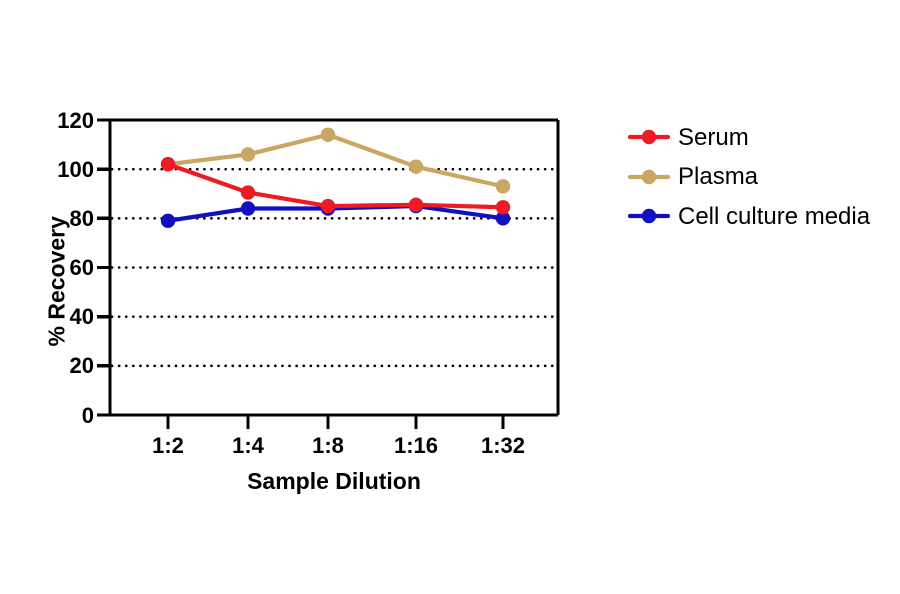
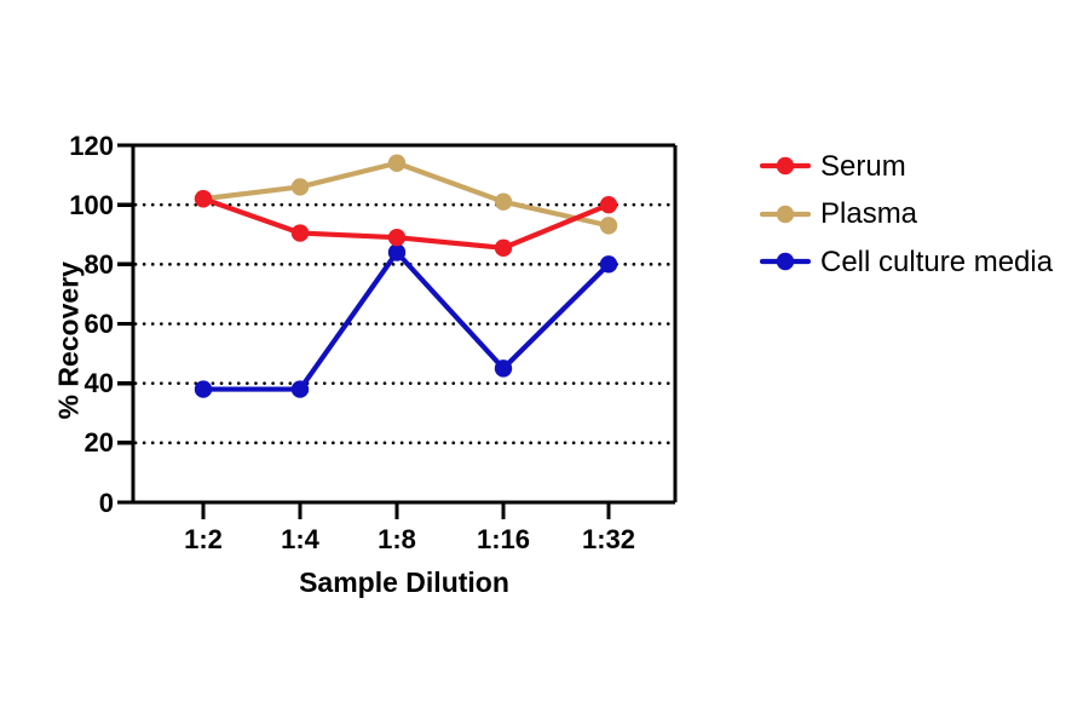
Cell culture media/1:2: 79 -> 38
Cell culture media/1:4: 84 -> 38
Serum/1:8: 85 -> 89
Cell culture media/1:16: 85 -> 45
Serum/1:32: 84 -> 100
